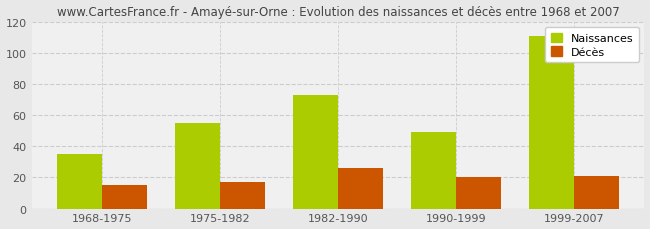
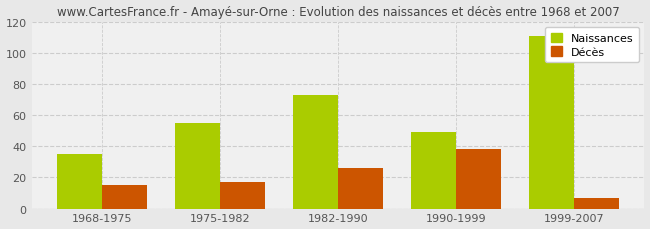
Décès/1990-1999: 20 -> 38
Décès/1999-2007: 21 -> 7
